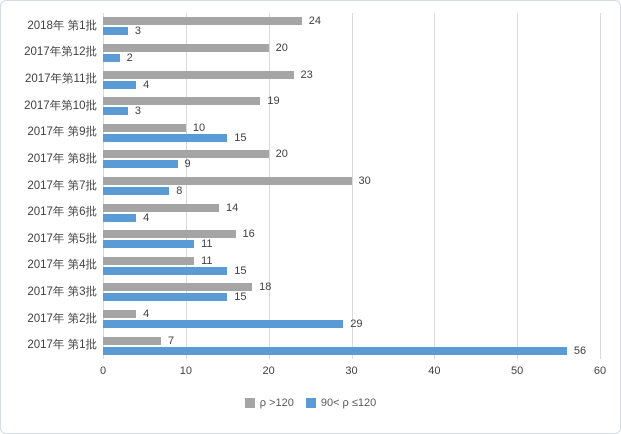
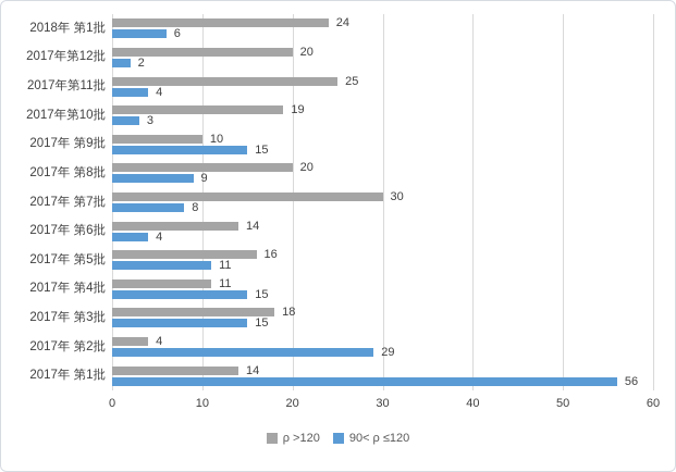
90< ρ ≤120/2018年 第1批: 3 -> 6
ρ >120/2017年第11批: 23 -> 25
ρ >120/2017年 第1批: 7 -> 14
